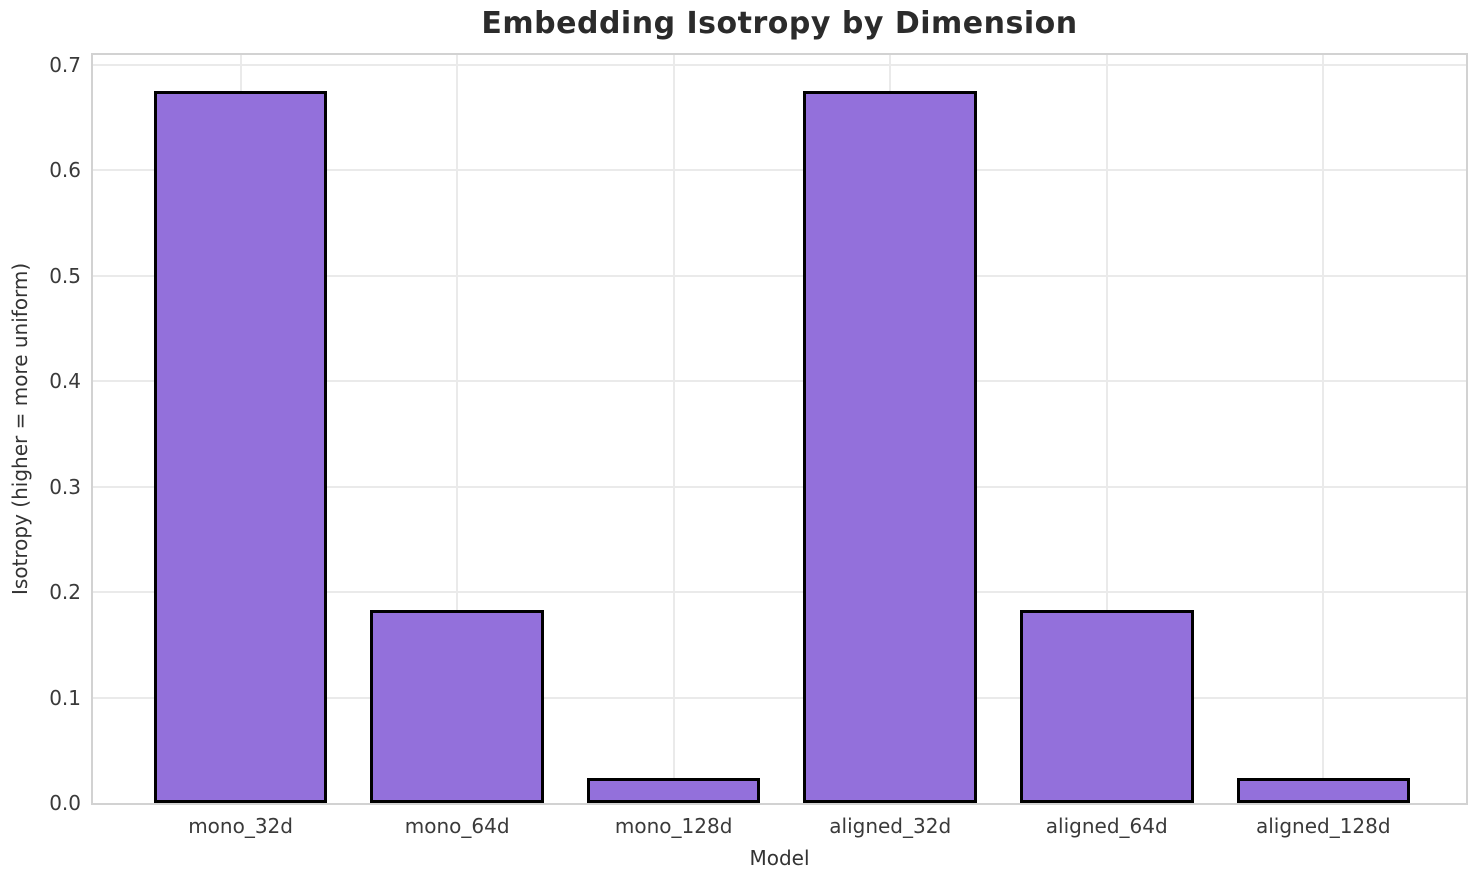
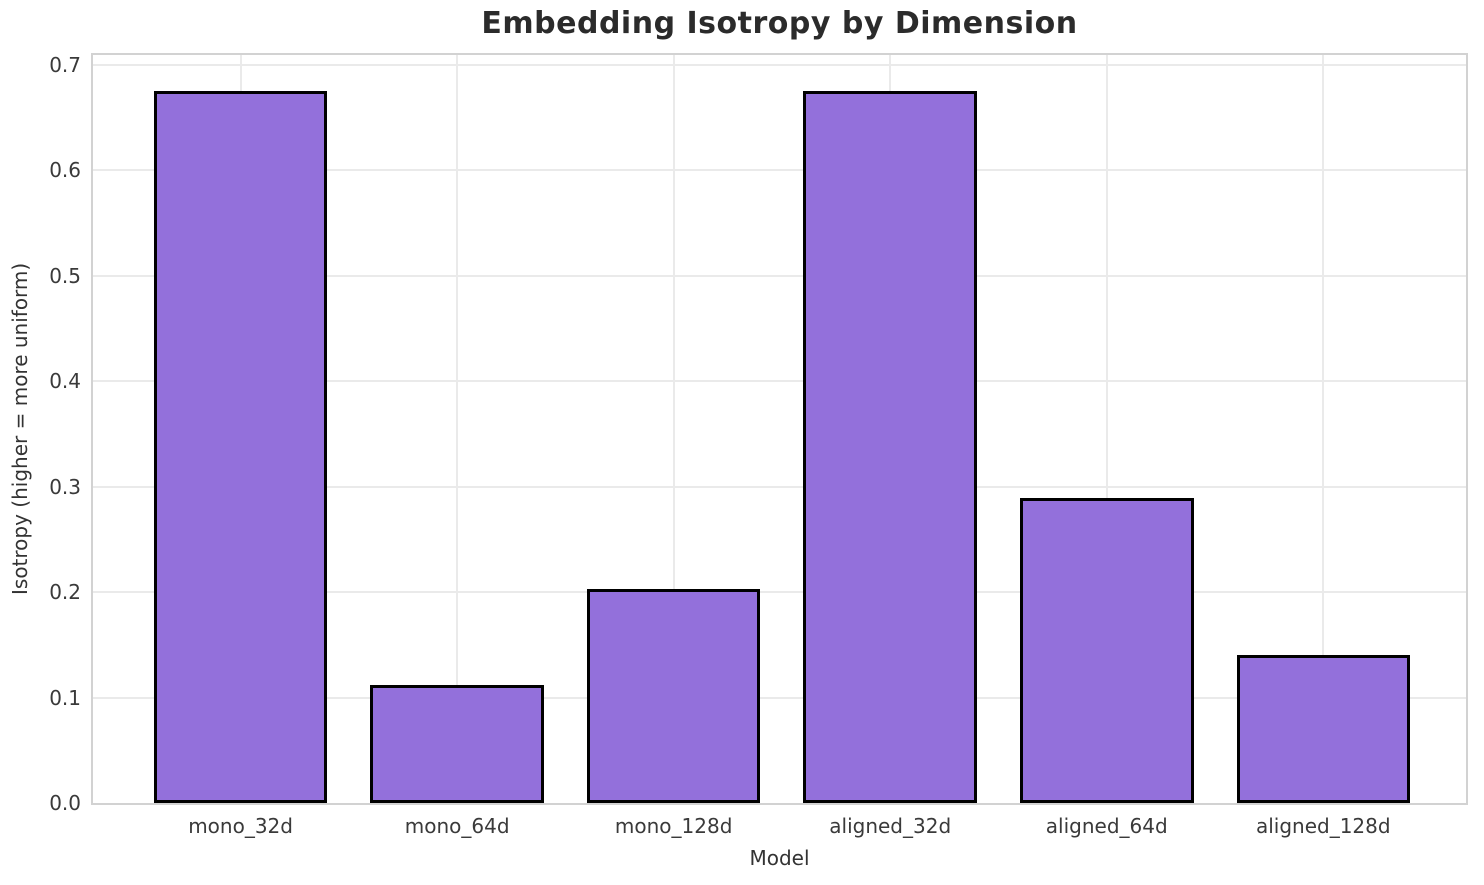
mono_64d: 0.183 -> 0.112
mono_128d: 0.024 -> 0.203
aligned_64d: 0.183 -> 0.289
aligned_128d: 0.024 -> 0.140
